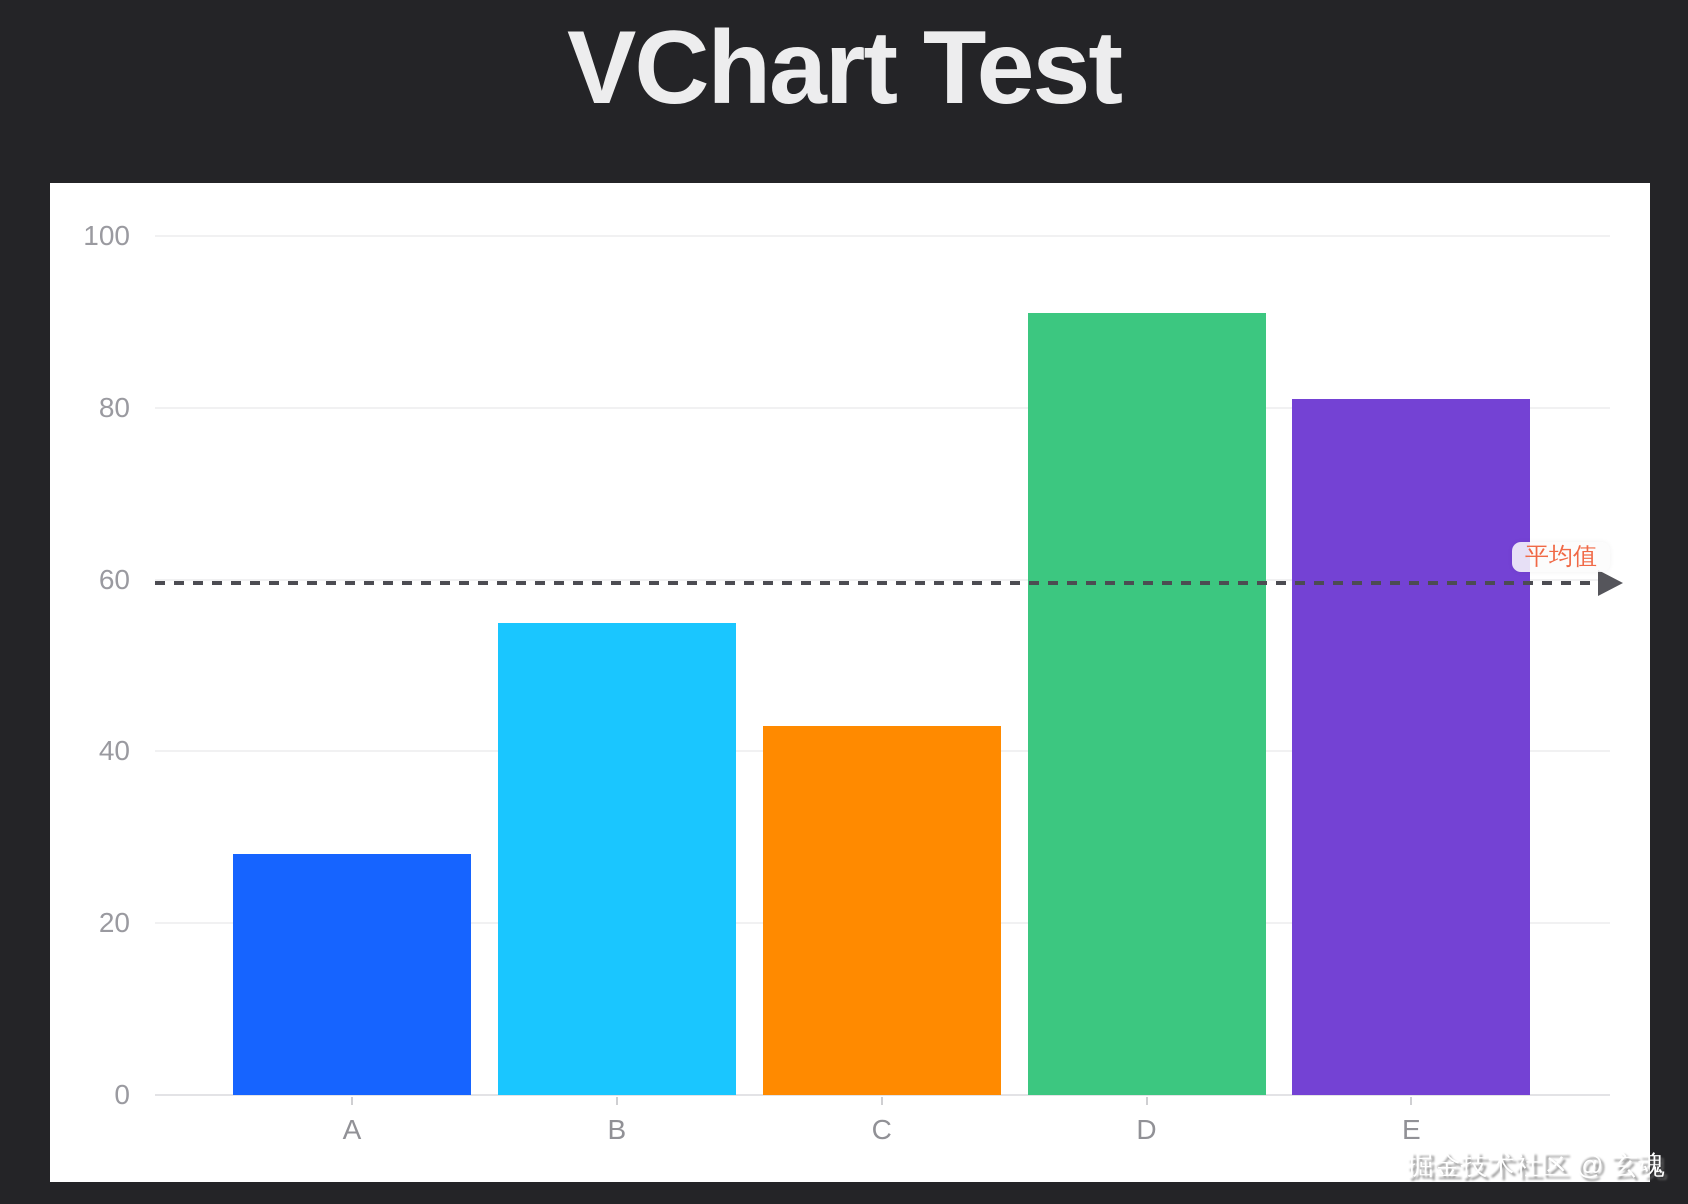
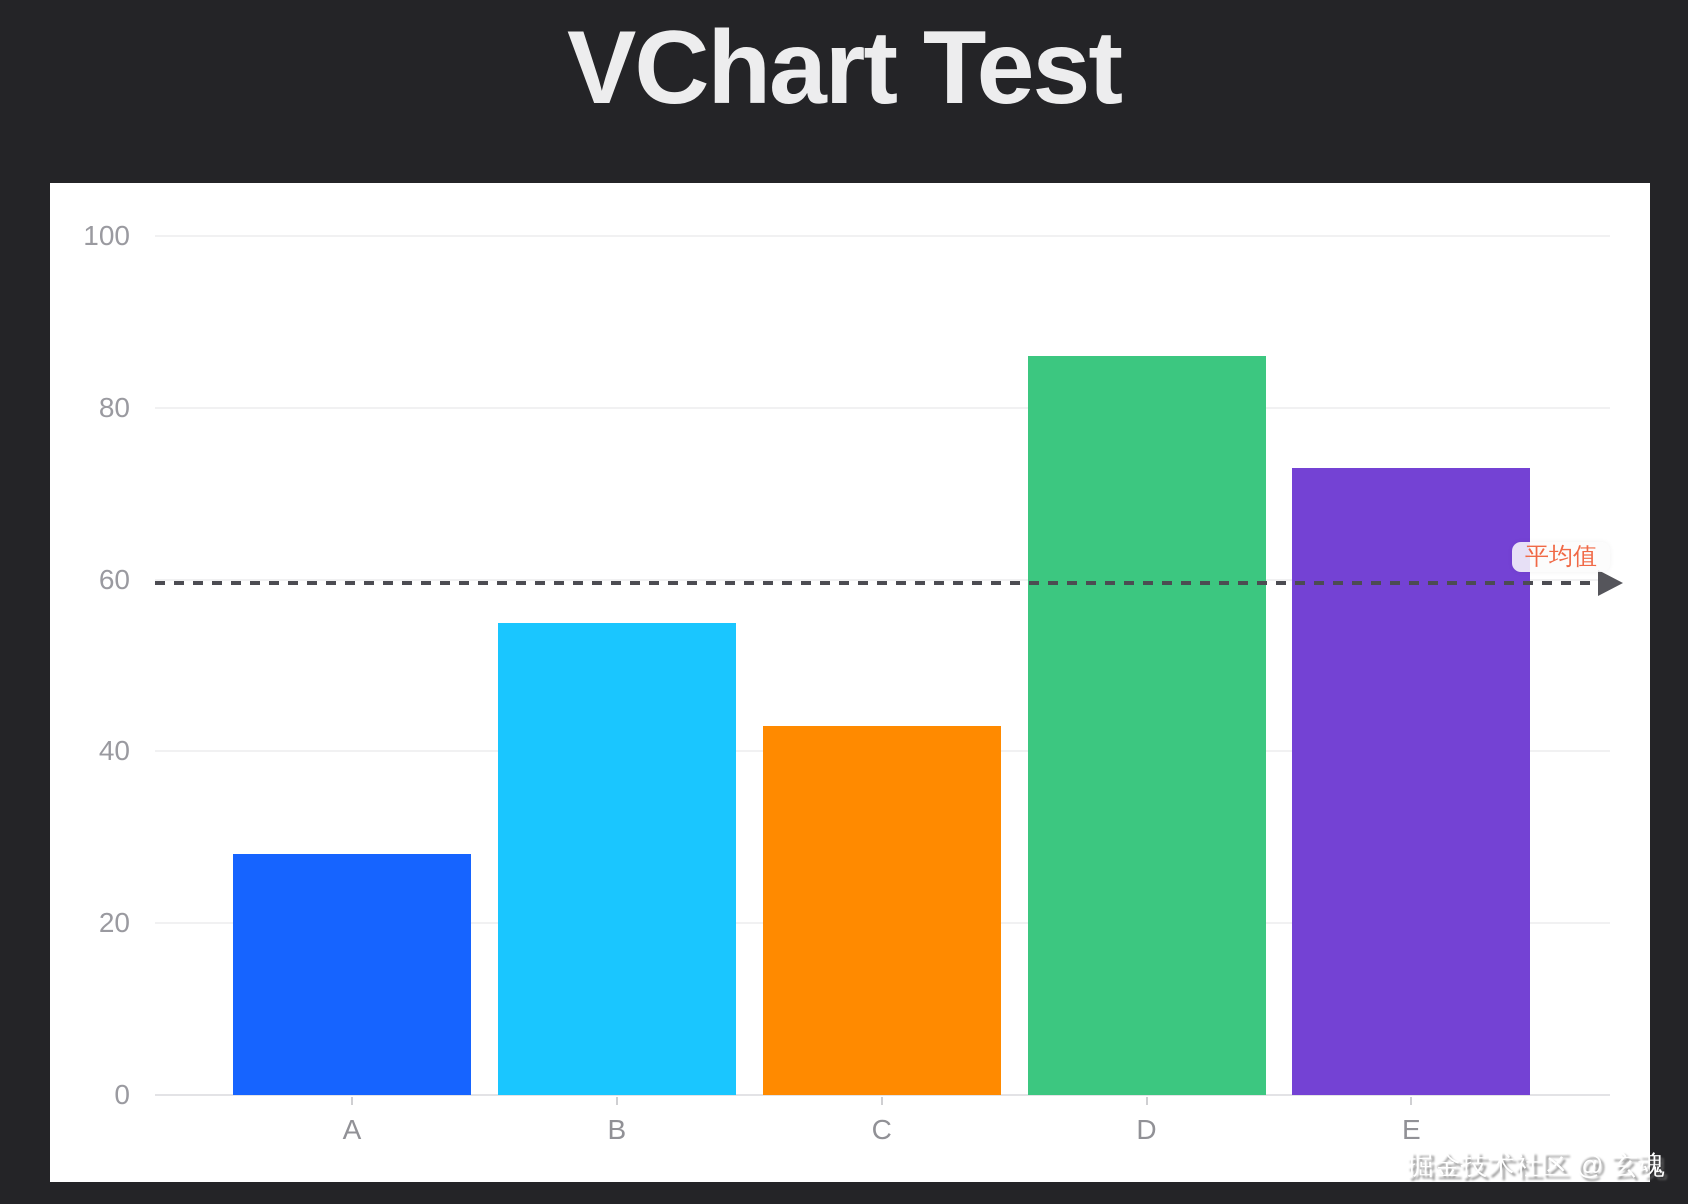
D: 91 -> 86
E: 81 -> 73
